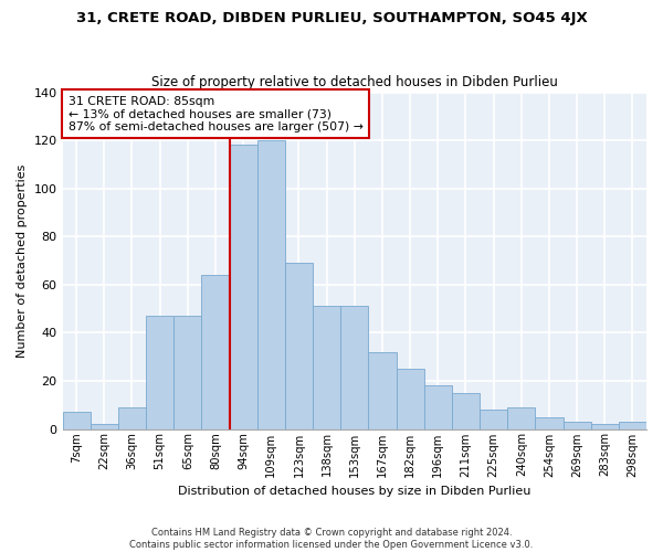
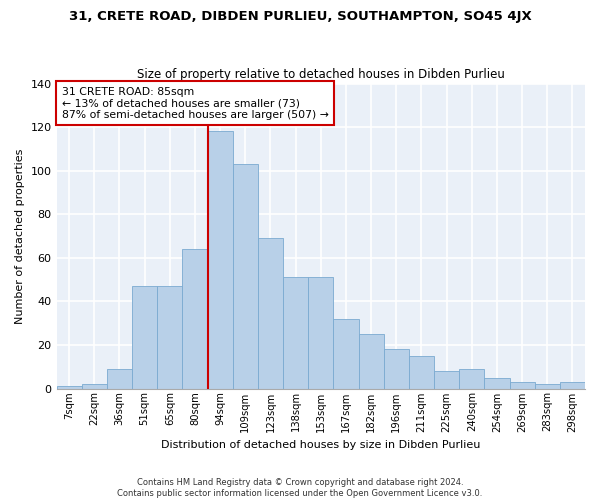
7sqm: 7 -> 1
109sqm: 120 -> 103
